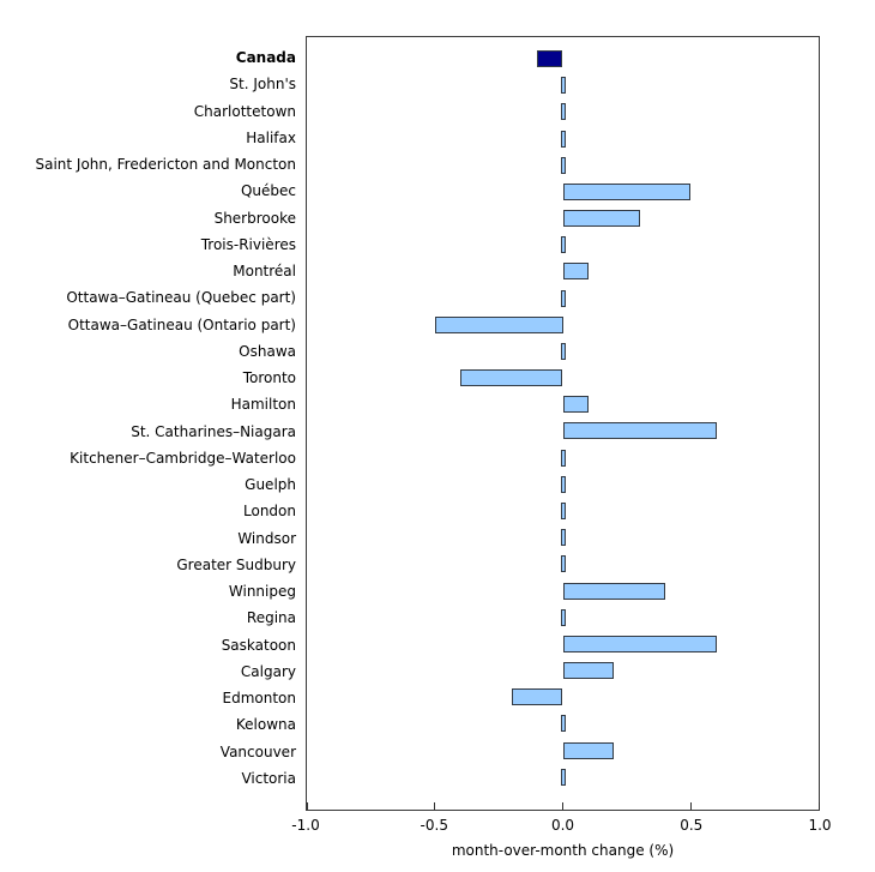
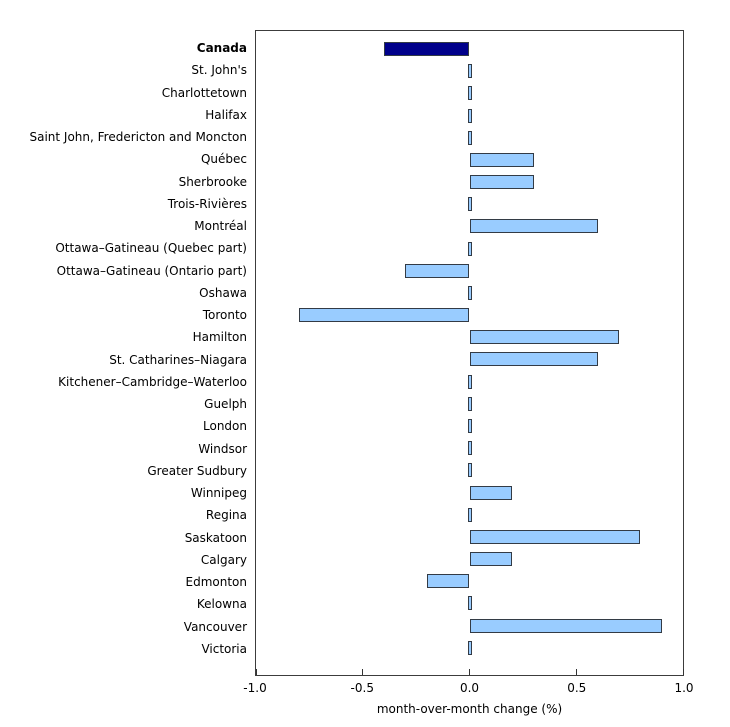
Canada: -0.1 -> -0.4
Québec: 0.5 -> 0.3
Montréal: 0.1 -> 0.6
Ottawa–Gatineau (Ontario part): -0.5 -> -0.3
Toronto: -0.4 -> -0.8
Hamilton: 0.1 -> 0.7
Winnipeg: 0.4 -> 0.2
Saskatoon: 0.6 -> 0.8
Vancouver: 0.2 -> 0.9
